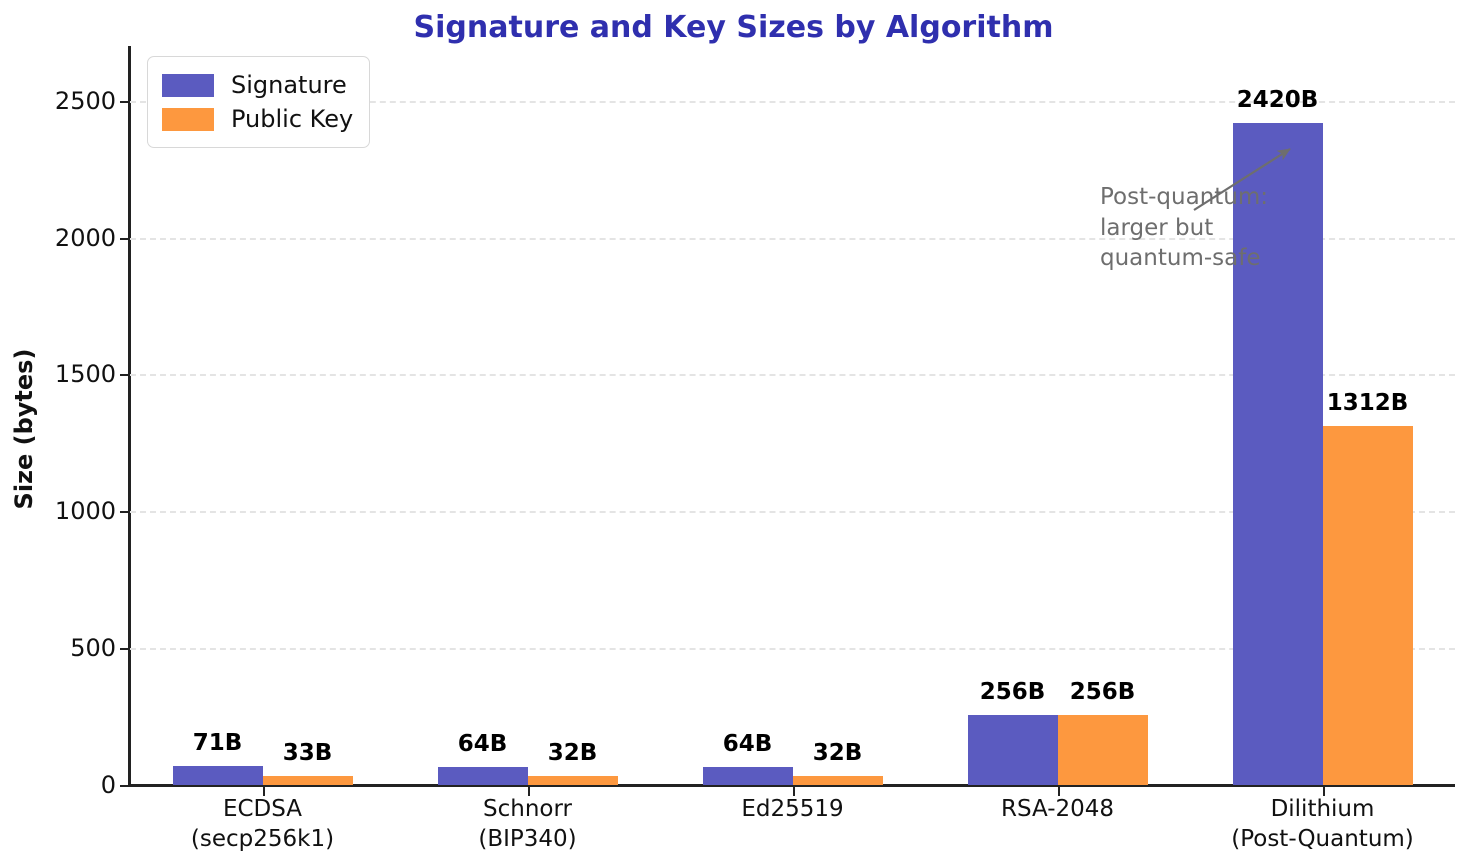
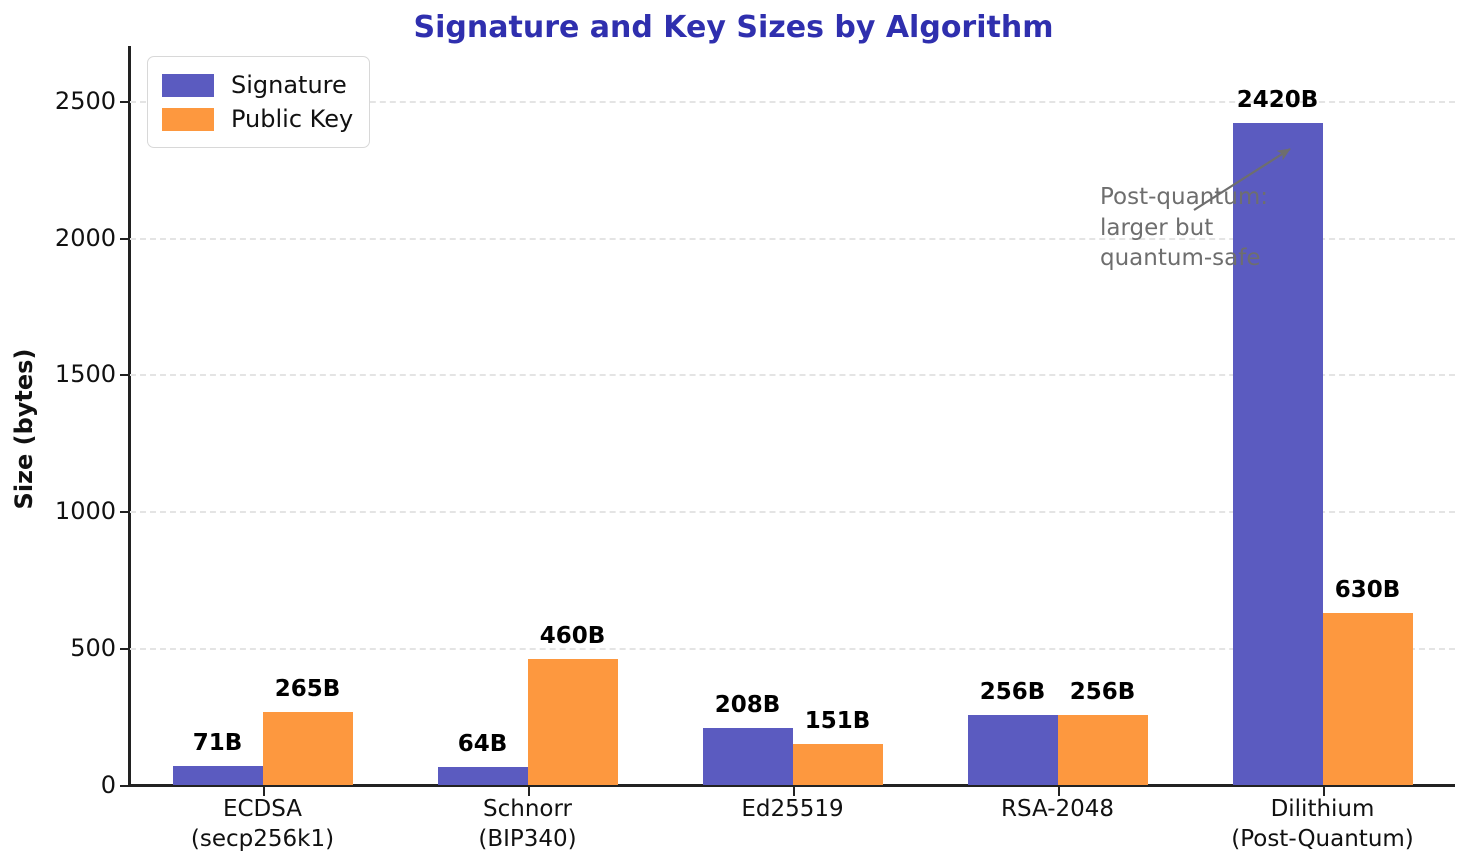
Public Key/ECDSA (secp256k1): 33B -> 265B
Public Key/Schnorr (BIP340): 32B -> 460B
Signature/Ed25519: 64B -> 208B
Public Key/Ed25519: 32B -> 151B
Public Key/Dilithium (Post-Quantum): 1312B -> 630B
